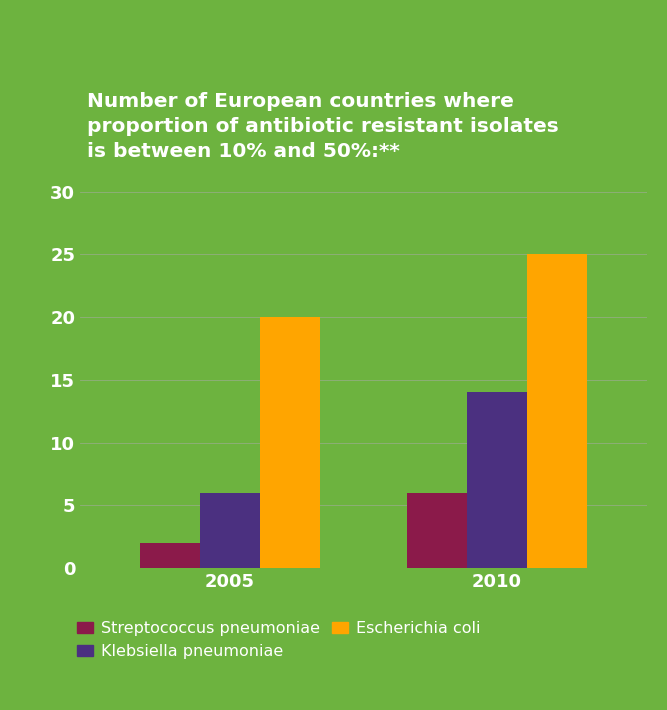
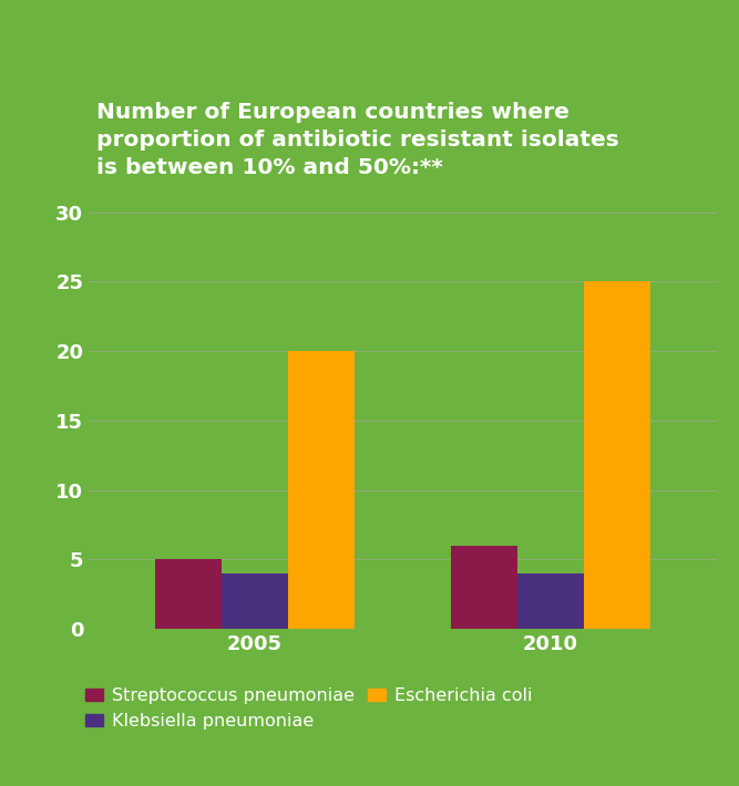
Streptococcus pneumoniae/2005: 2 -> 5
Klebsiella pneumoniae/2005: 6 -> 4
Klebsiella pneumoniae/2010: 14 -> 4
